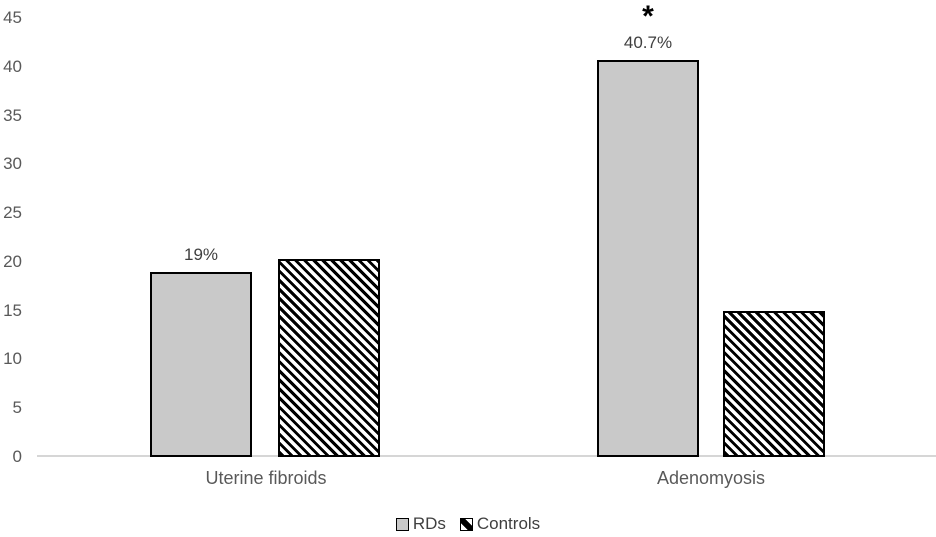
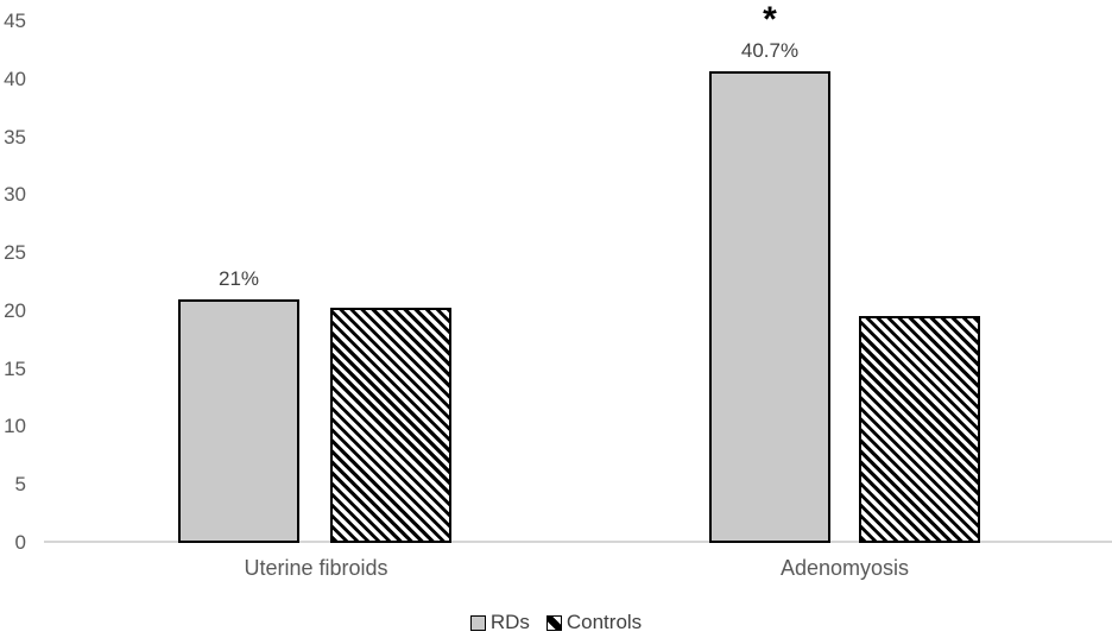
RDs/Uterine fibroids: 19% -> 21%
Controls/Adenomyosis: 15 -> 20
